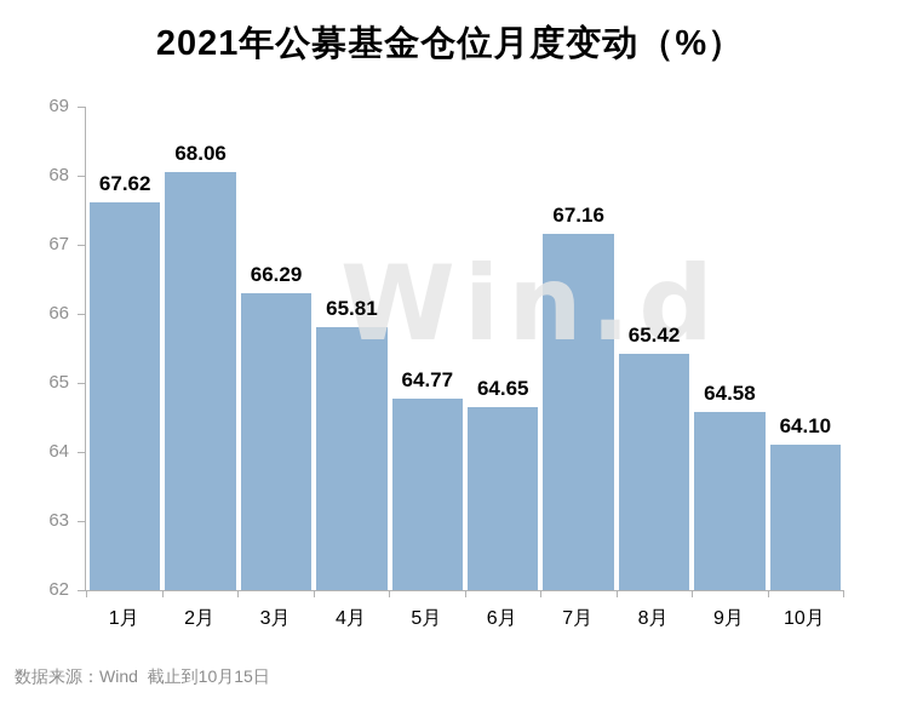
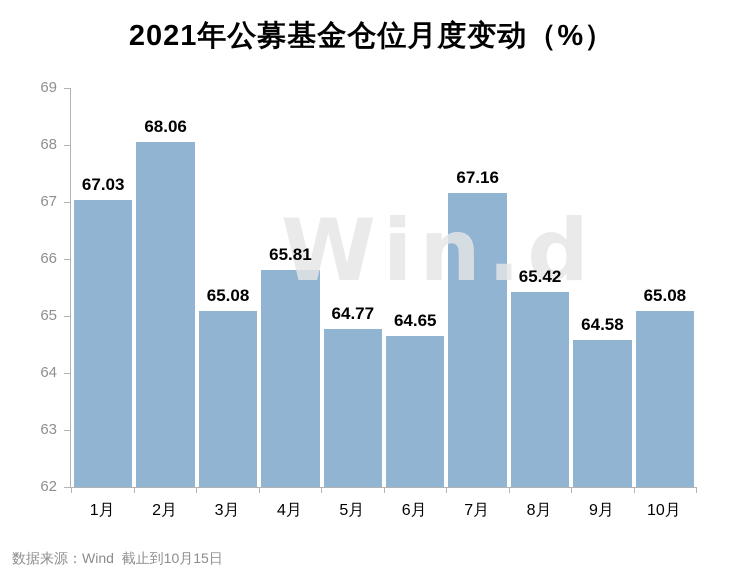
1月: 67.62 -> 67.03
3月: 66.29 -> 65.08
10月: 64.10 -> 65.08
